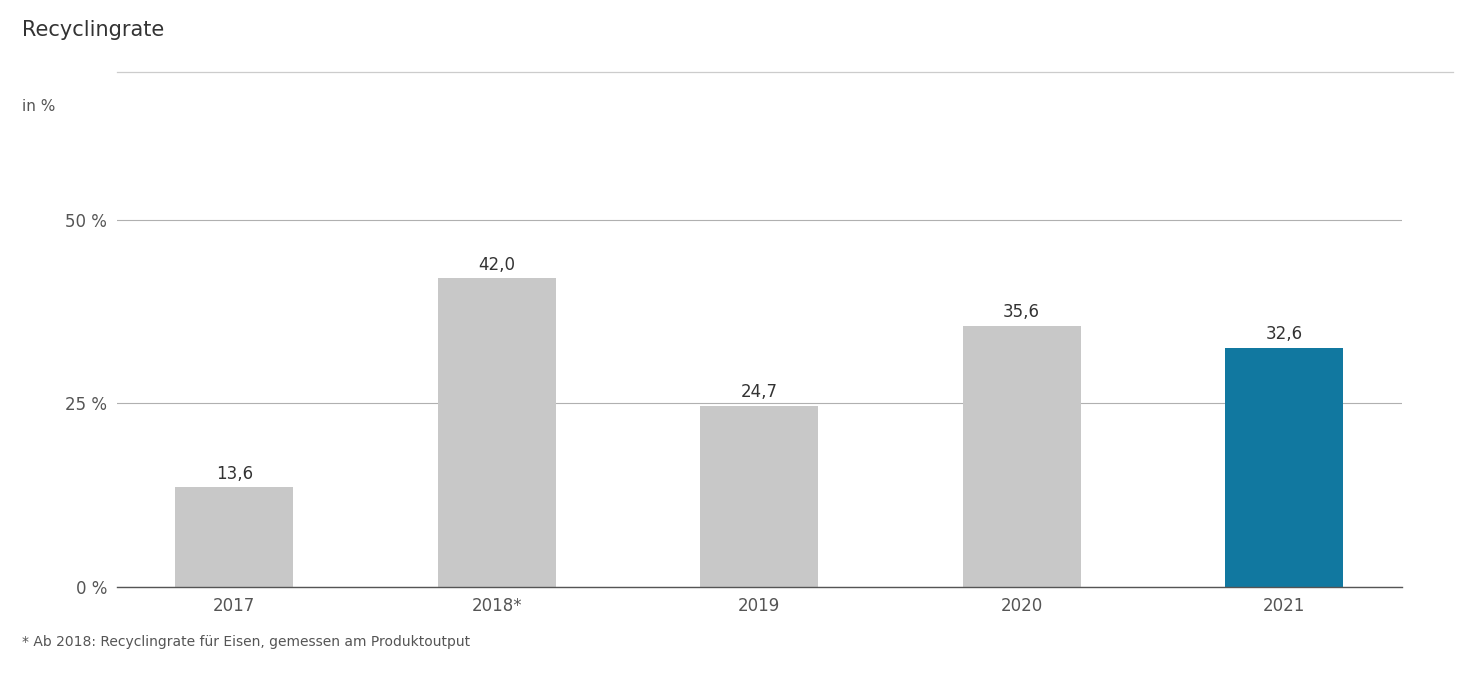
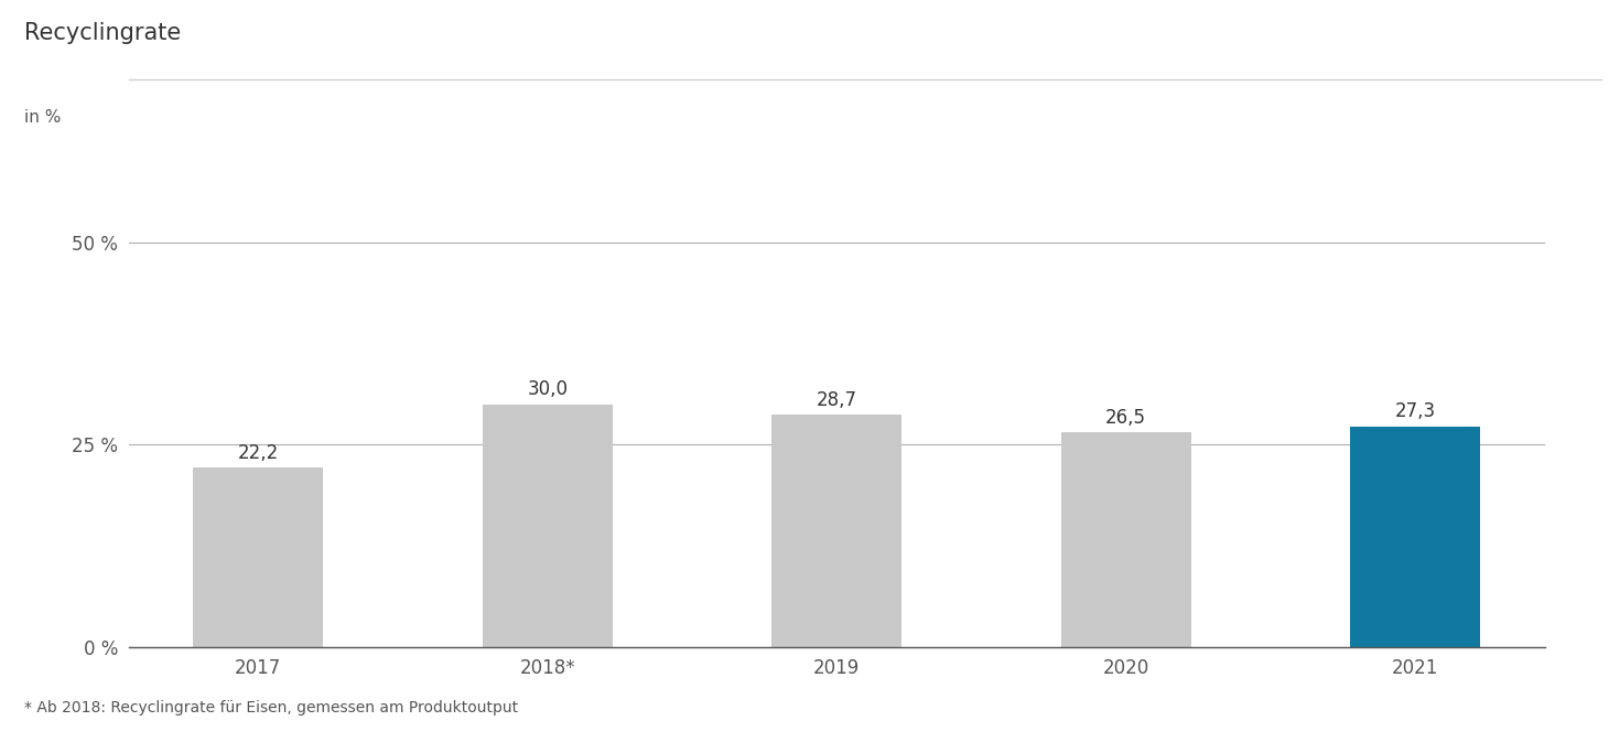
2017: 13,6 -> 22,2
2018*: 42,0 -> 30,0
2019: 24,7 -> 28,7
2020: 35,6 -> 26,5
2021: 32,6 -> 27,3
